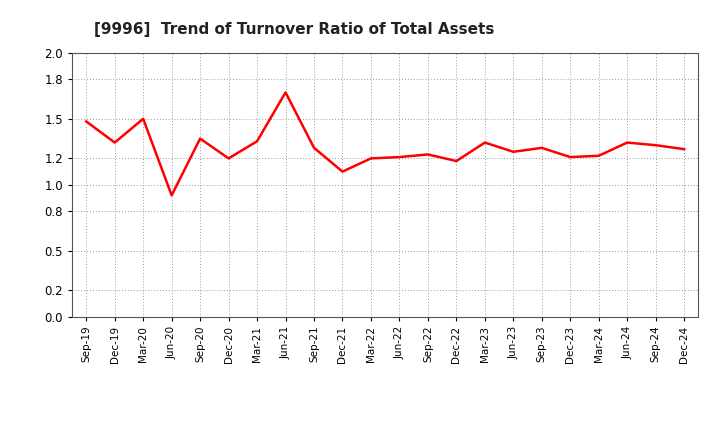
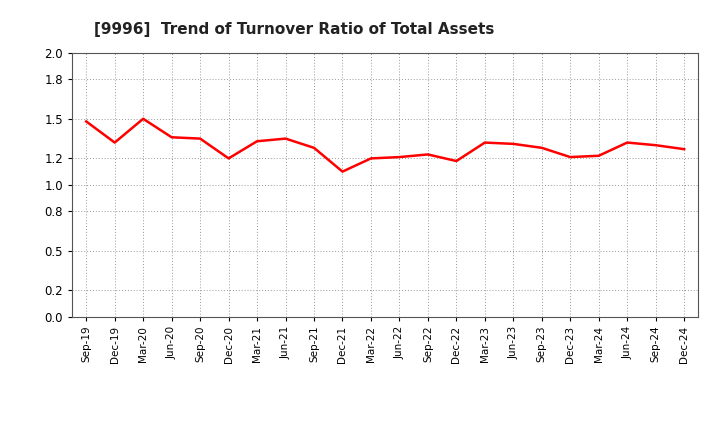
Jun-20: 0.92 -> 1.36
Jun-21: 1.70 -> 1.35
Jun-23: 1.25 -> 1.31
